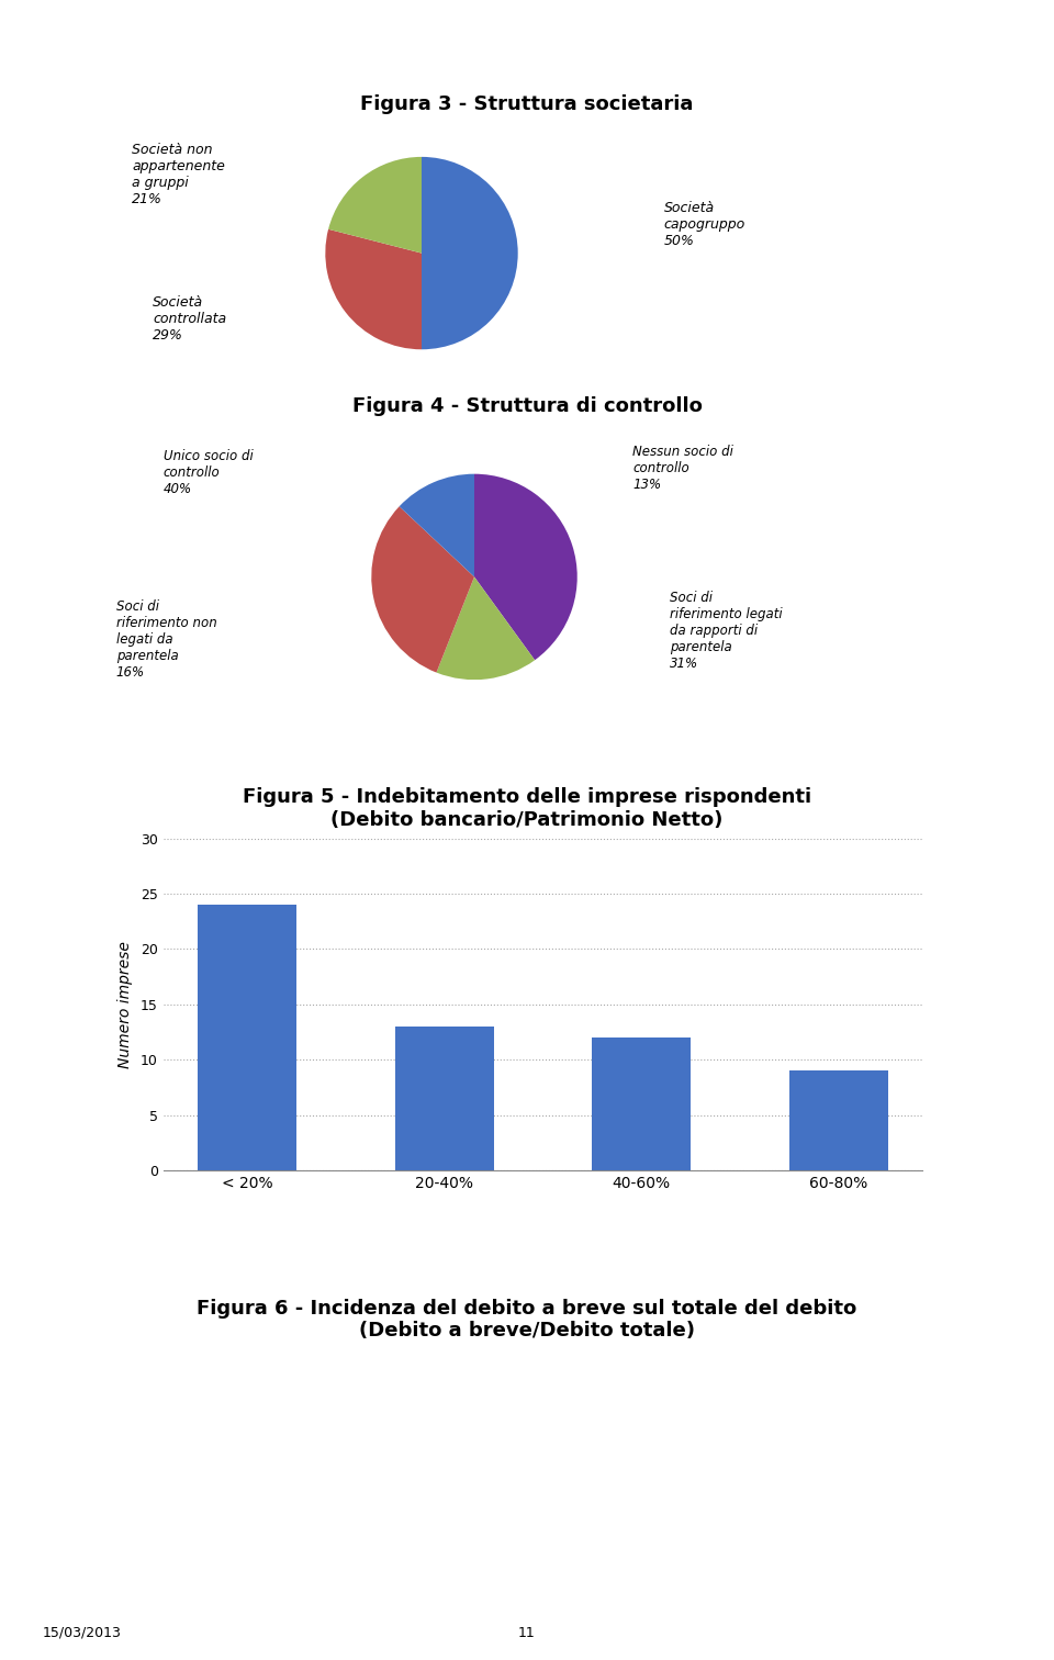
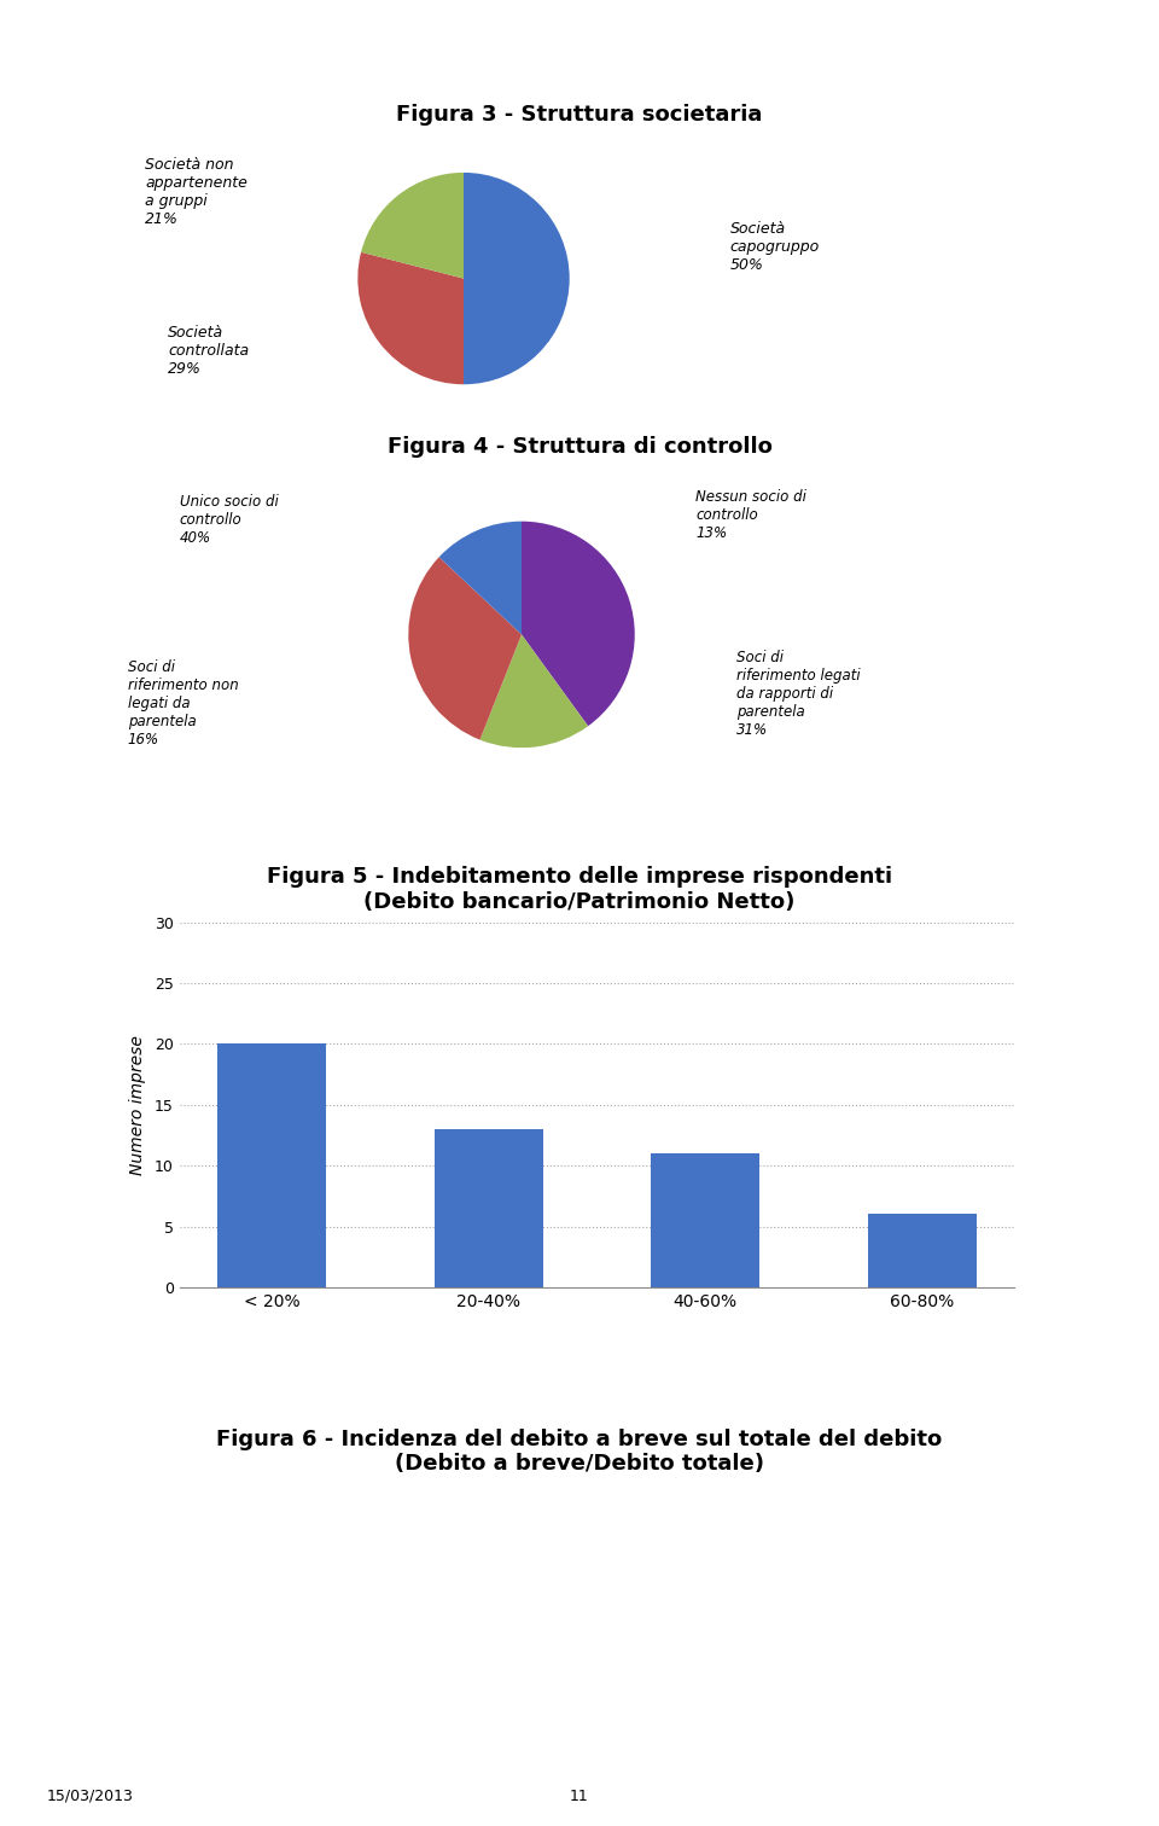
< 20%: 24 -> 20
40-60%: 12 -> 11
60-80%: 9 -> 6
